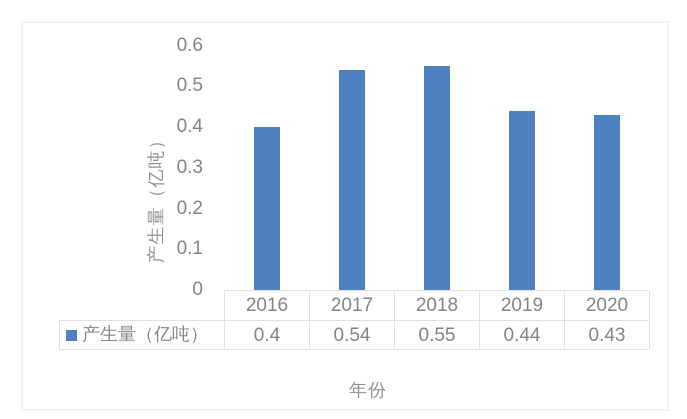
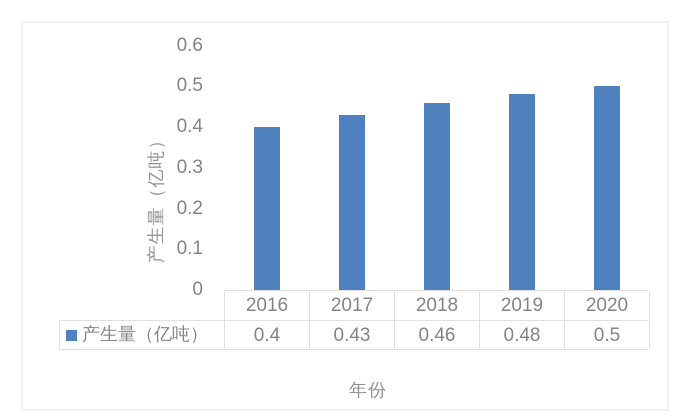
2017: 0.54 -> 0.43
2018: 0.55 -> 0.46
2019: 0.44 -> 0.48
2020: 0.43 -> 0.5
